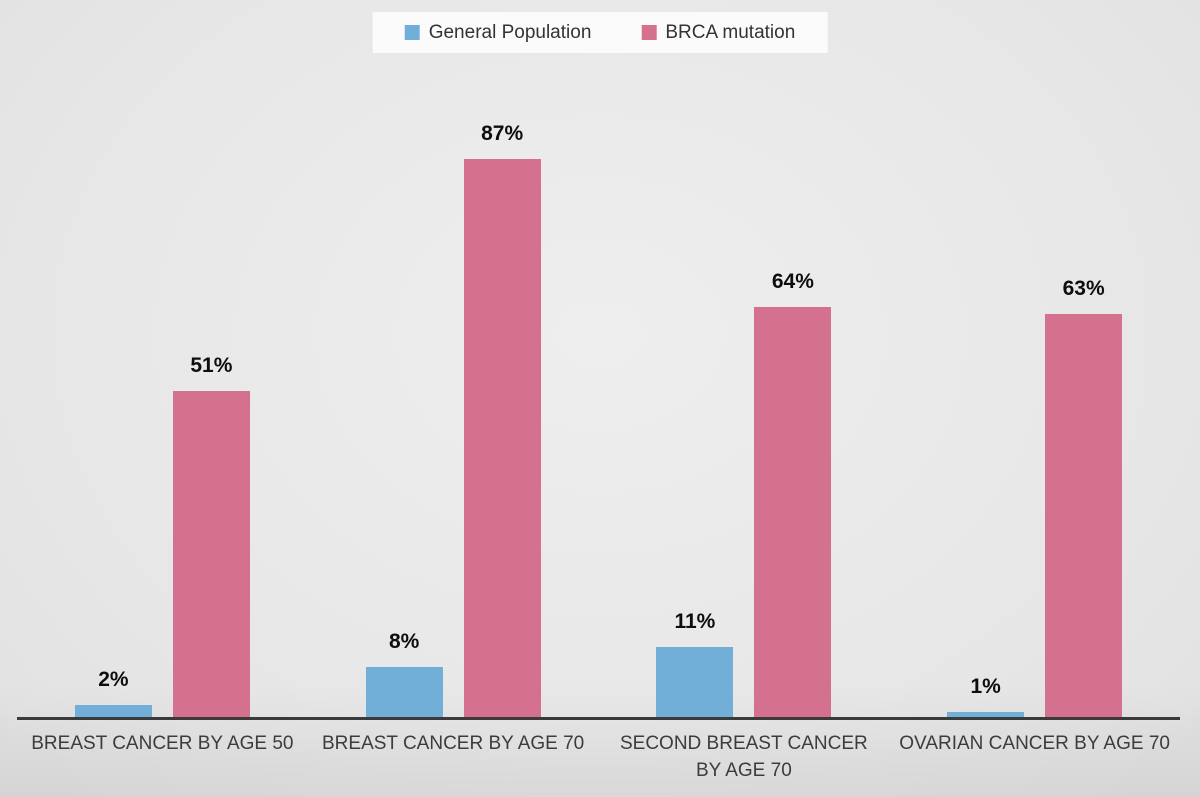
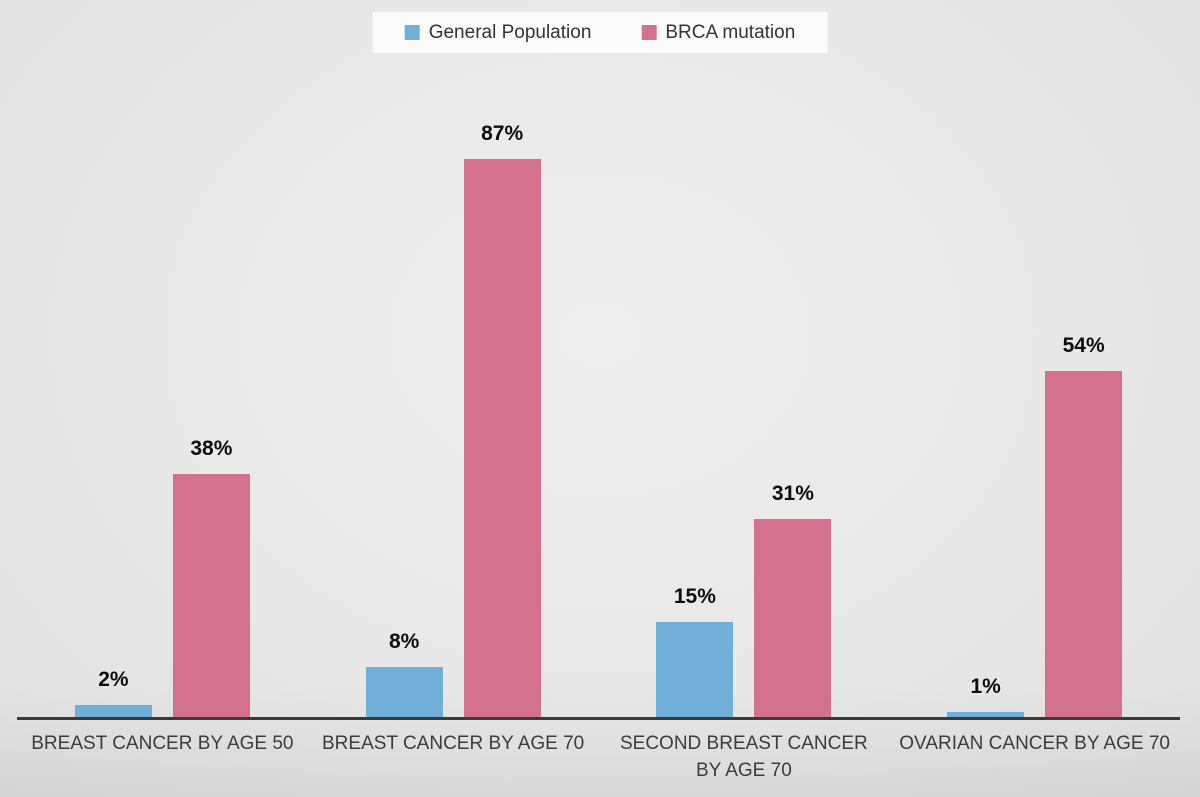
BRCA mutation/BREAST CANCER BY AGE 50: 51% -> 38%
General Population/SECOND BREAST CANCER BY AGE 70: 11% -> 15%
BRCA mutation/SECOND BREAST CANCER BY AGE 70: 64% -> 31%
BRCA mutation/OVARIAN CANCER BY AGE 70: 63% -> 54%
